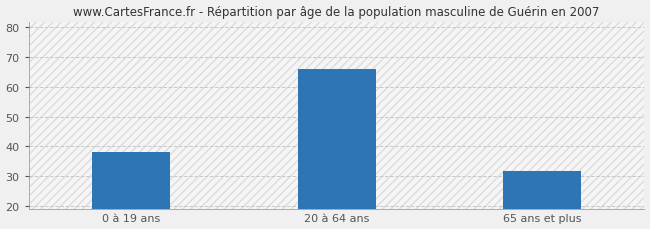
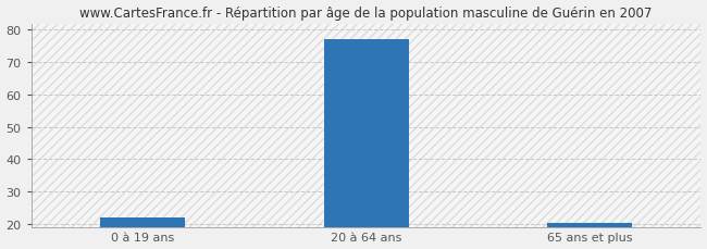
0 à 19 ans: 38.0 -> 22.0
20 à 64 ans: 66.0 -> 77.0
65 ans et plus: 31.5 -> 20.3
